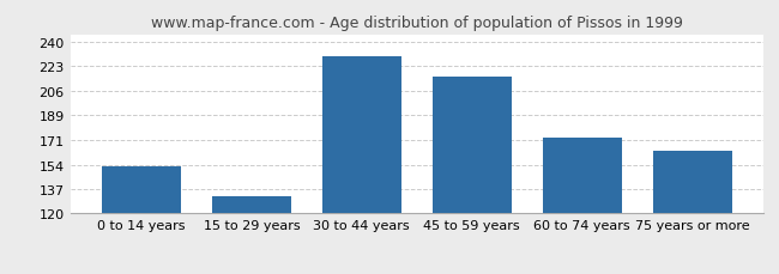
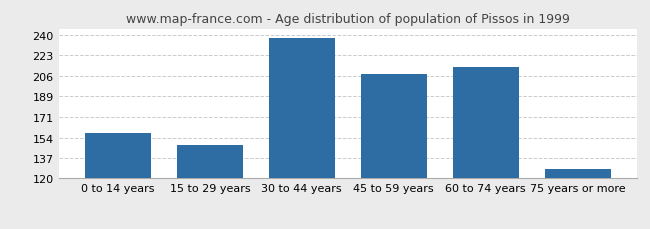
0 to 14 years: 153 -> 158
15 to 29 years: 132 -> 148
30 to 44 years: 230 -> 237
45 to 59 years: 216 -> 207
60 to 74 years: 173 -> 213
75 years or more: 164 -> 128
